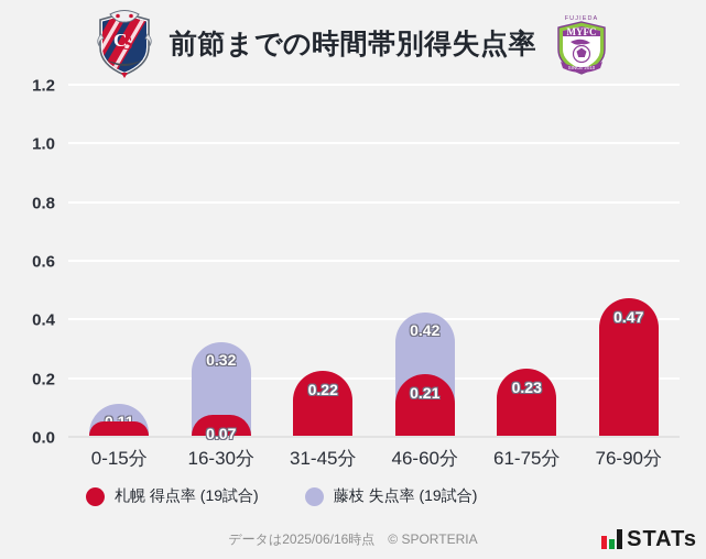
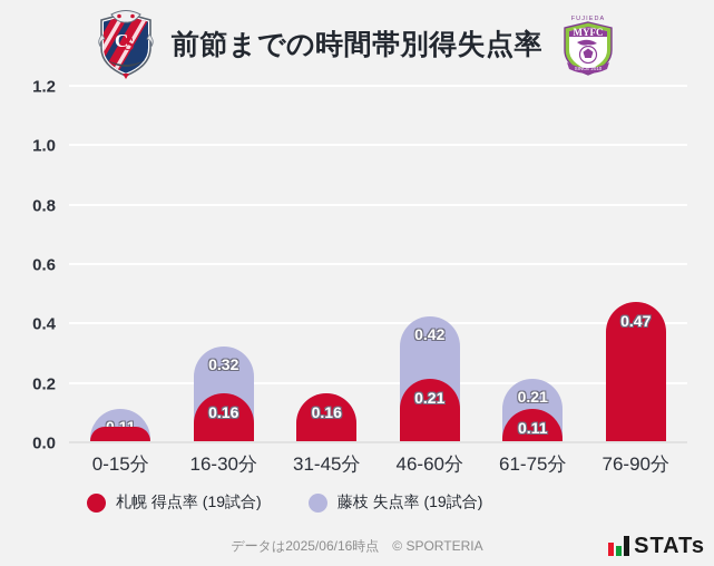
札幌 得点率 (19試合)/16-30分: 0.07 -> 0.16
札幌 得点率 (19試合)/31-45分: 0.22 -> 0.16
藤枝 失点率 (19試合)/61-75分: 0.14 -> 0.21
札幌 得点率 (19試合)/61-75分: 0.23 -> 0.11
